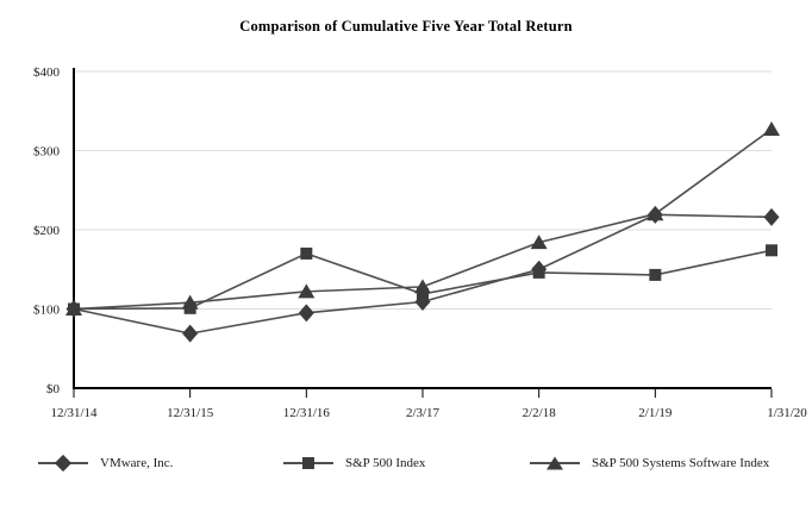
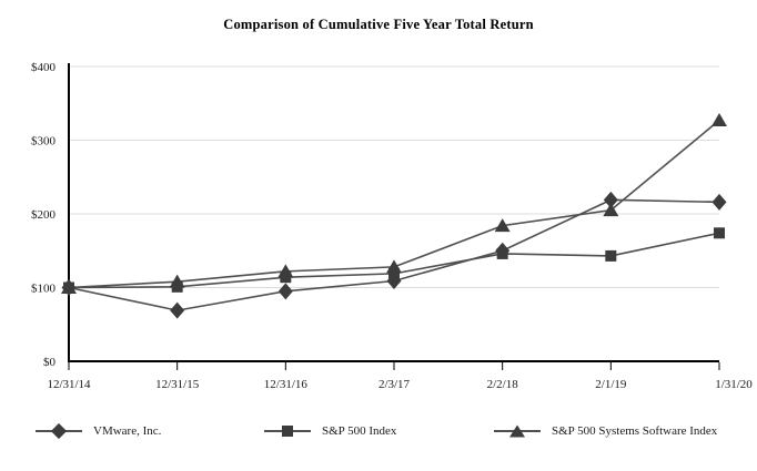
S&P 500 Index/12/31/16: $170 -> $110
S&P 500 Systems Software Index/2/1/19: $220 -> $200
